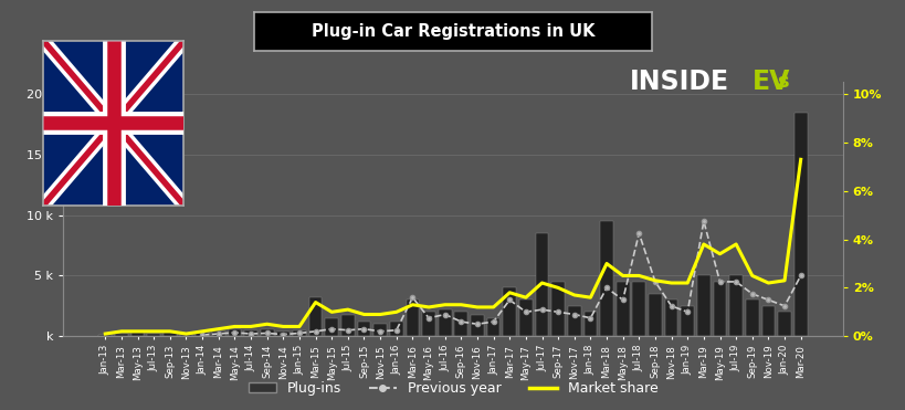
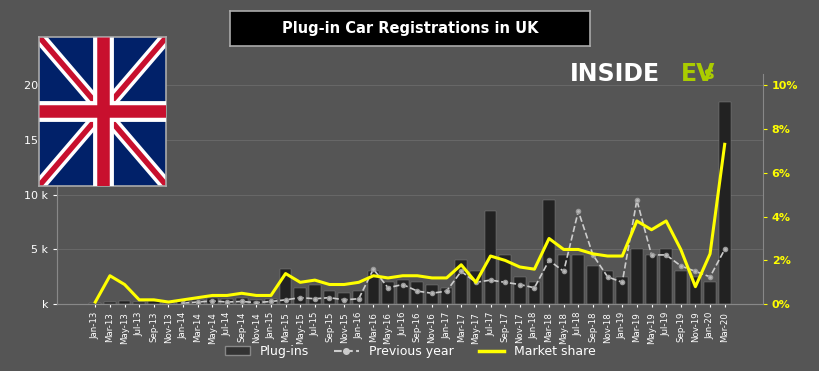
Market share/Mar-13: 0.2% -> 1.3%
Market share/May-13: 0.2% -> 0.9%
Market share/May-17: 1.6% -> 1.0%
Market share/Nov-19: 2.2% -> 0.8%
